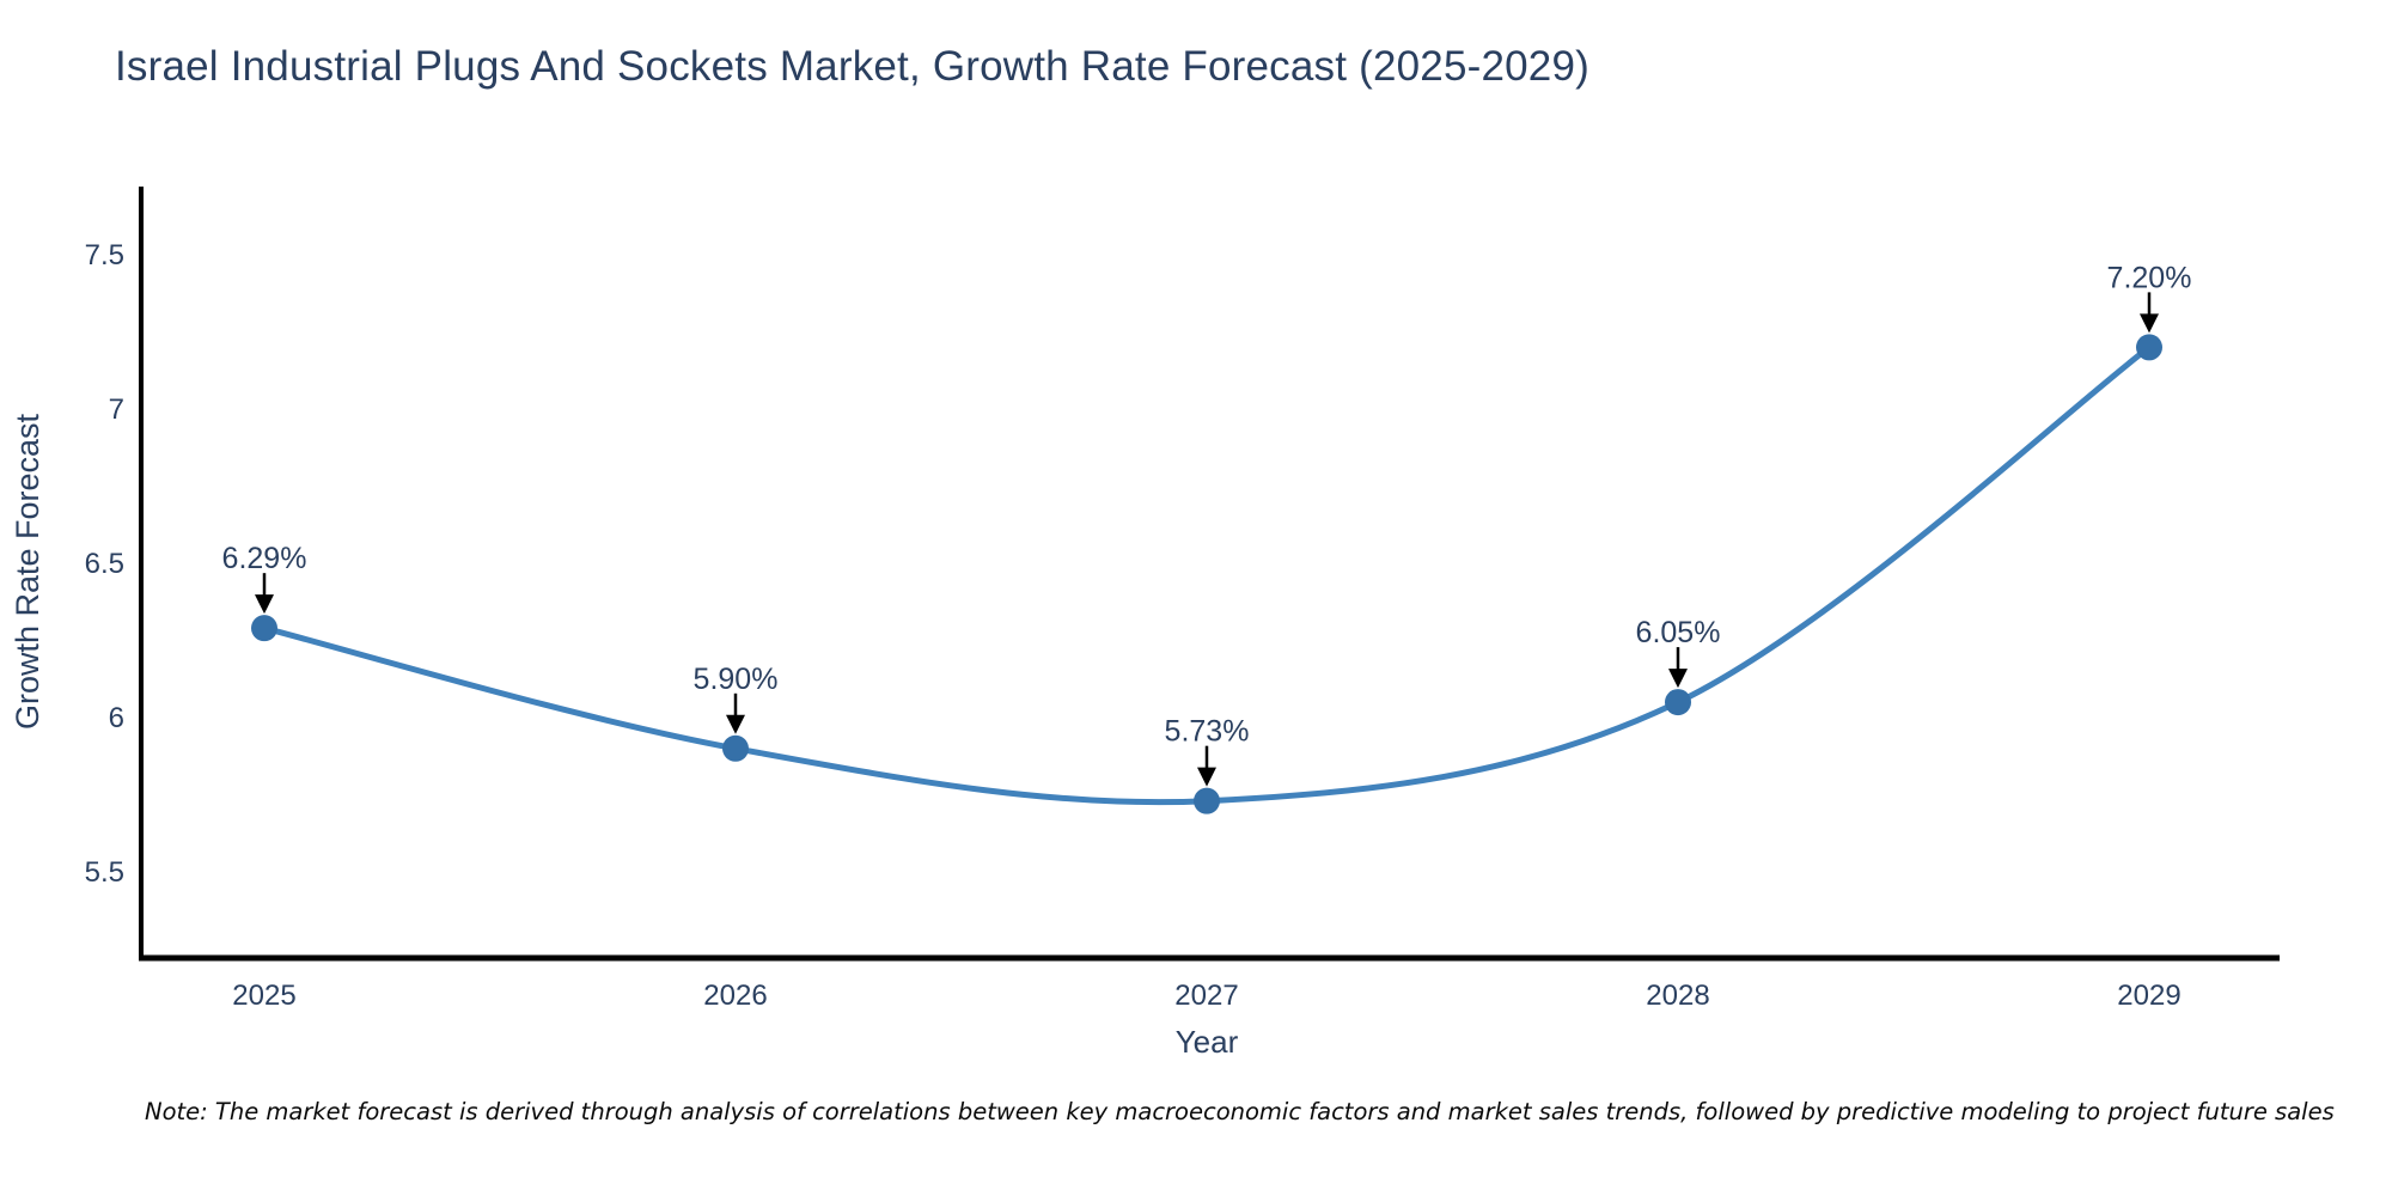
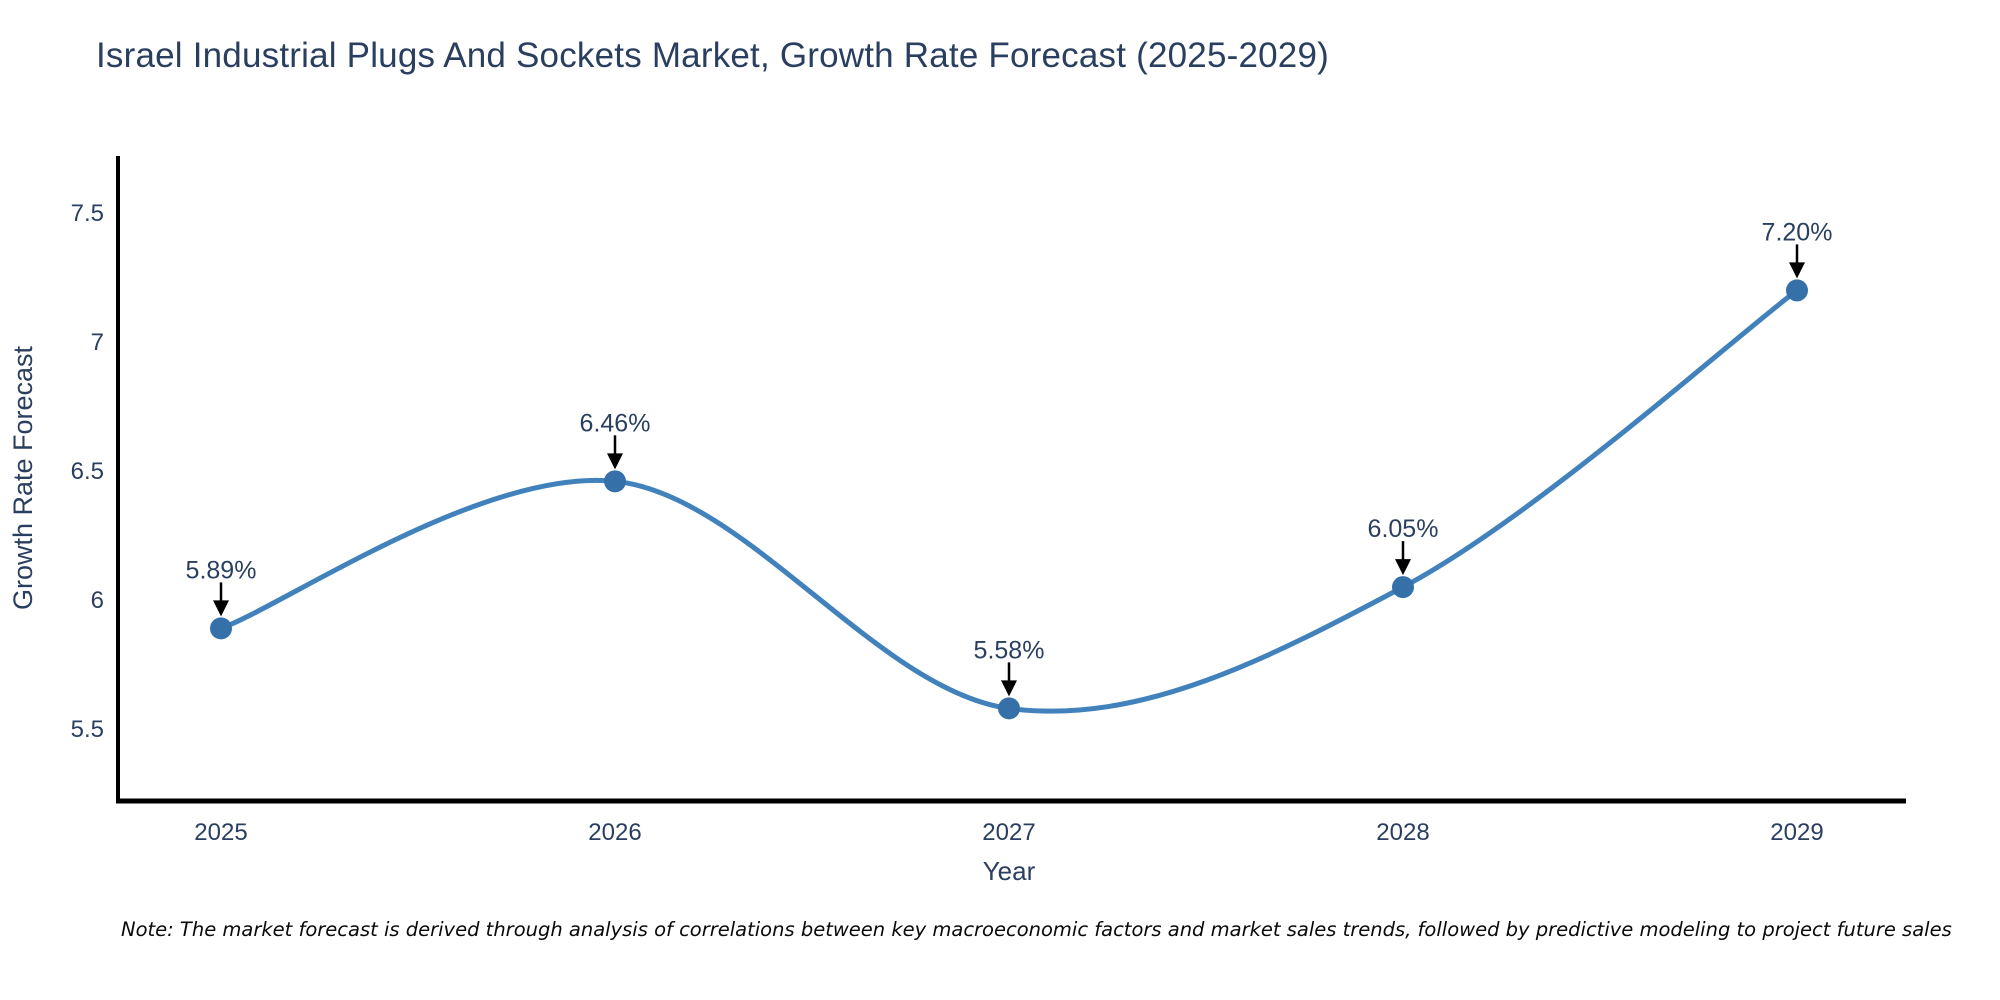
2025: 6.29% -> 5.89%
2026: 5.90% -> 6.46%
2027: 5.73% -> 5.58%
